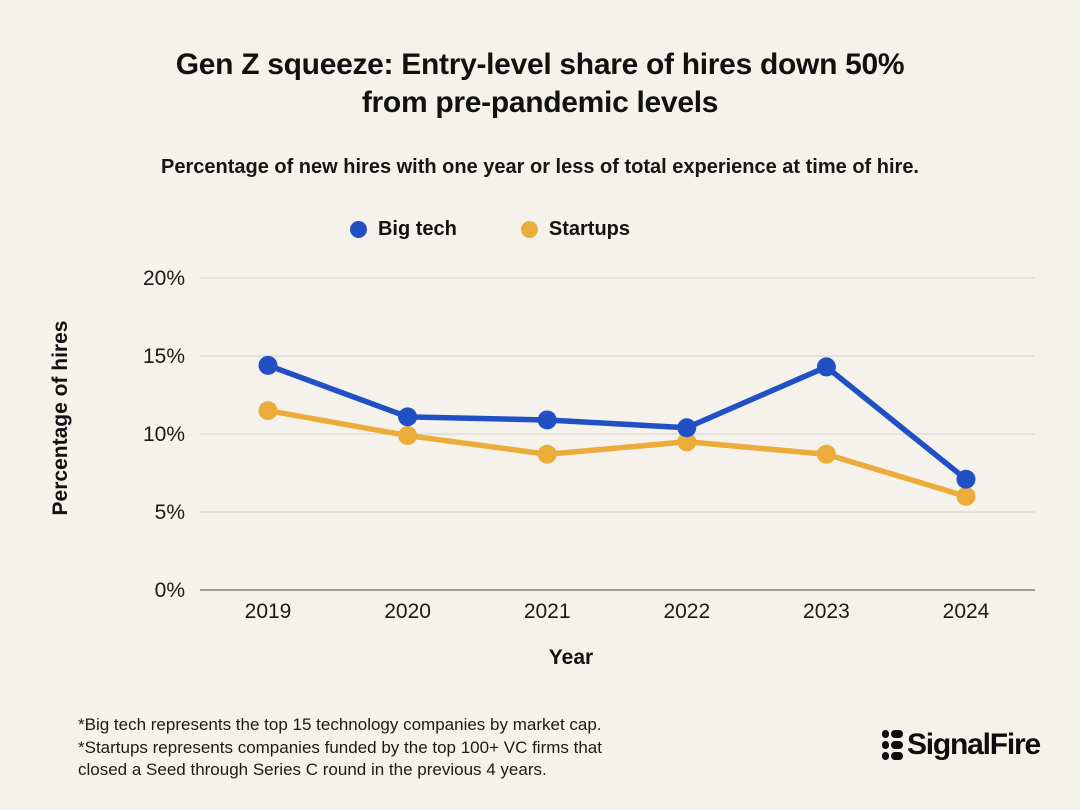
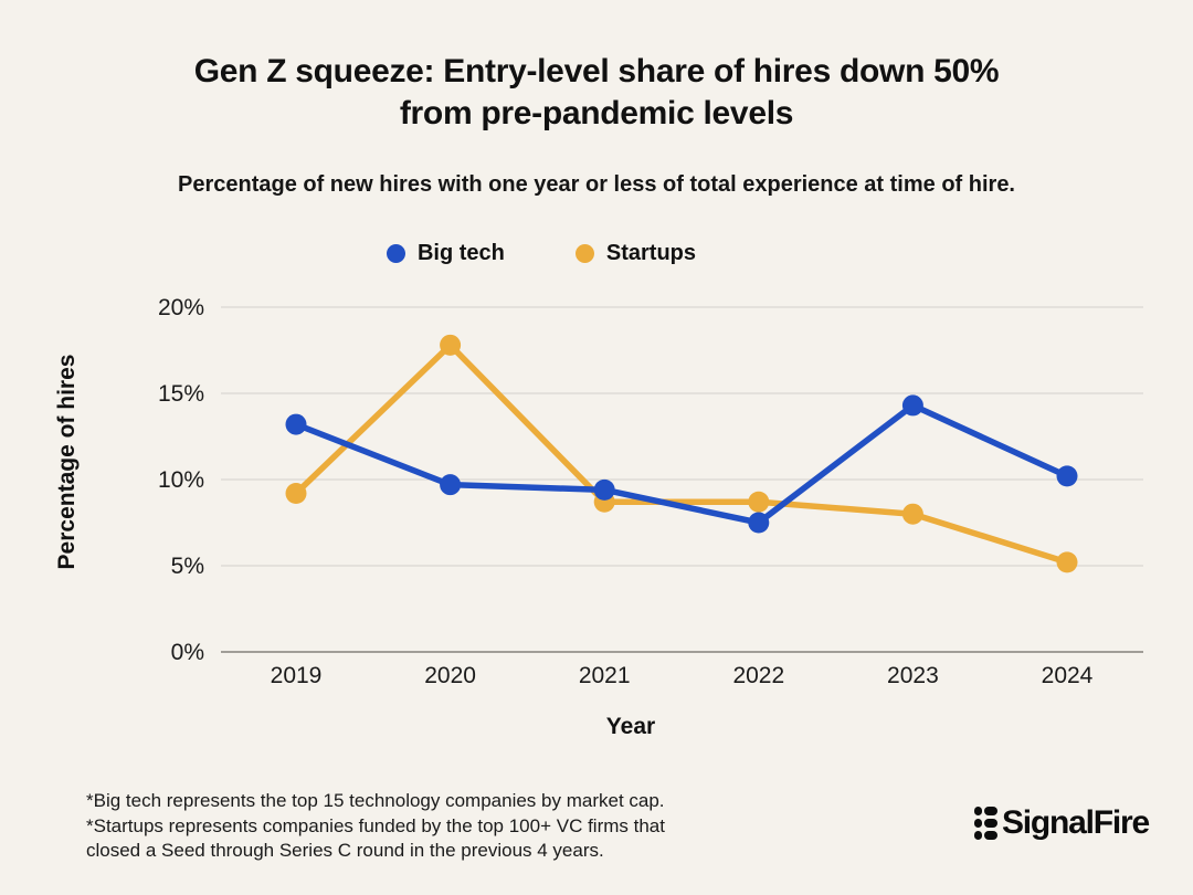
Big tech/2019: 14.4% -> 13.2%
Startups/2019: 11.5% -> 9.2%
Big tech/2020: 11.1% -> 9.7%
Startups/2020: 9.9% -> 17.8%
Big tech/2021: 10.9% -> 9.4%
Big tech/2022: 10.4% -> 7.5%
Startups/2022: 9.5% -> 8.7%
Startups/2023: 8.7% -> 8.0%
Big tech/2024: 7.1% -> 10.2%
Startups/2024: 6.0% -> 5.2%
